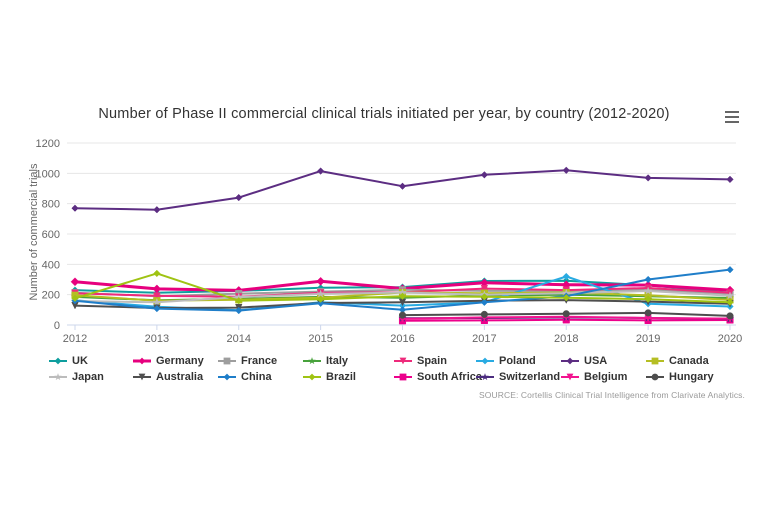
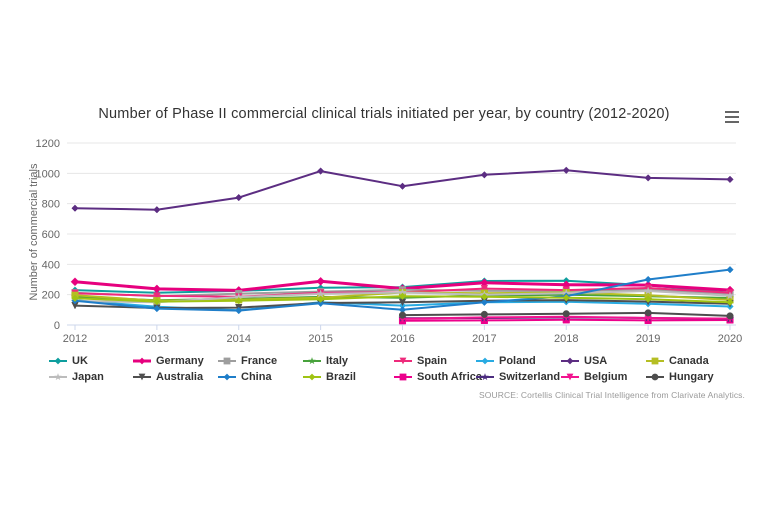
Brazil/2013: 340 -> 150
Poland/2018: 320 -> 150
